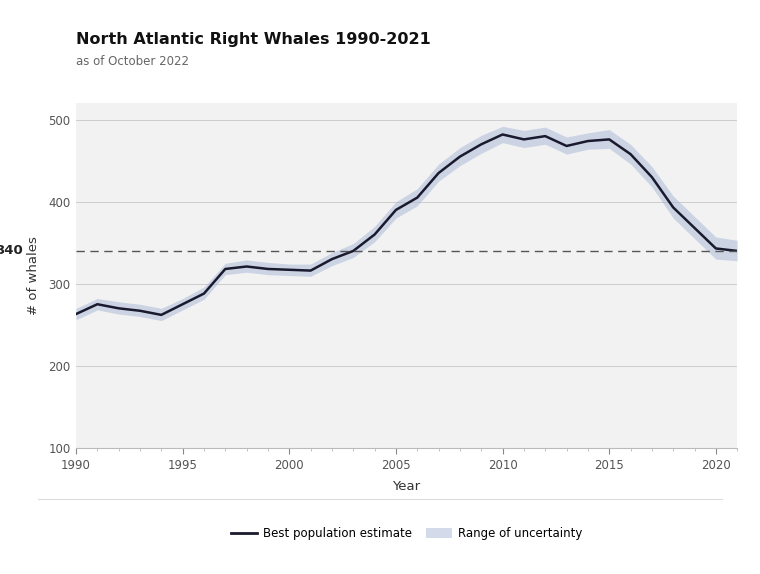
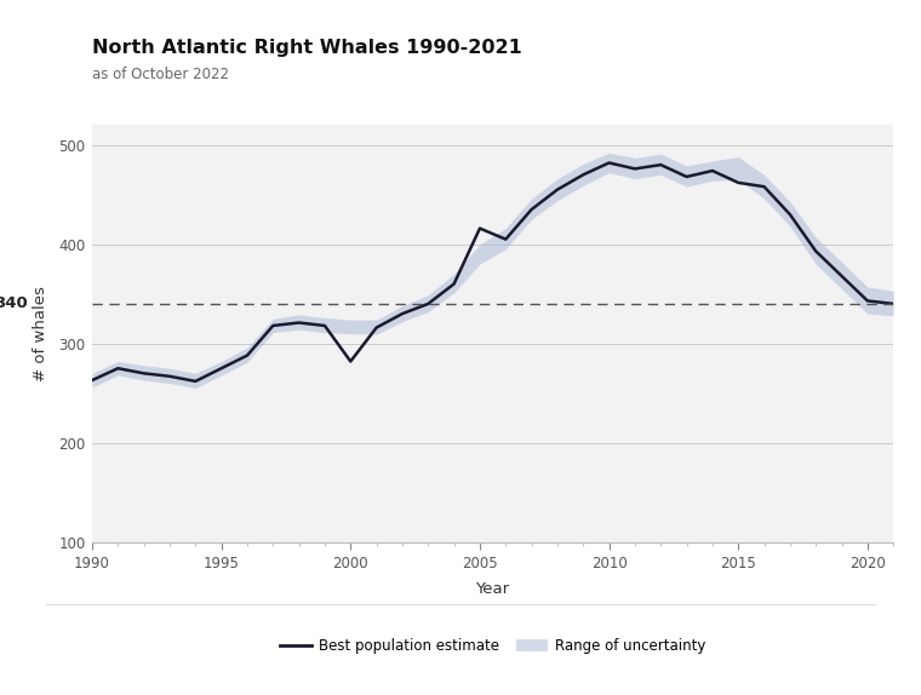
Best population estimate/2000: 317 -> 282
Best population estimate/2005: 390 -> 416
Best population estimate/2015: 476 -> 462
